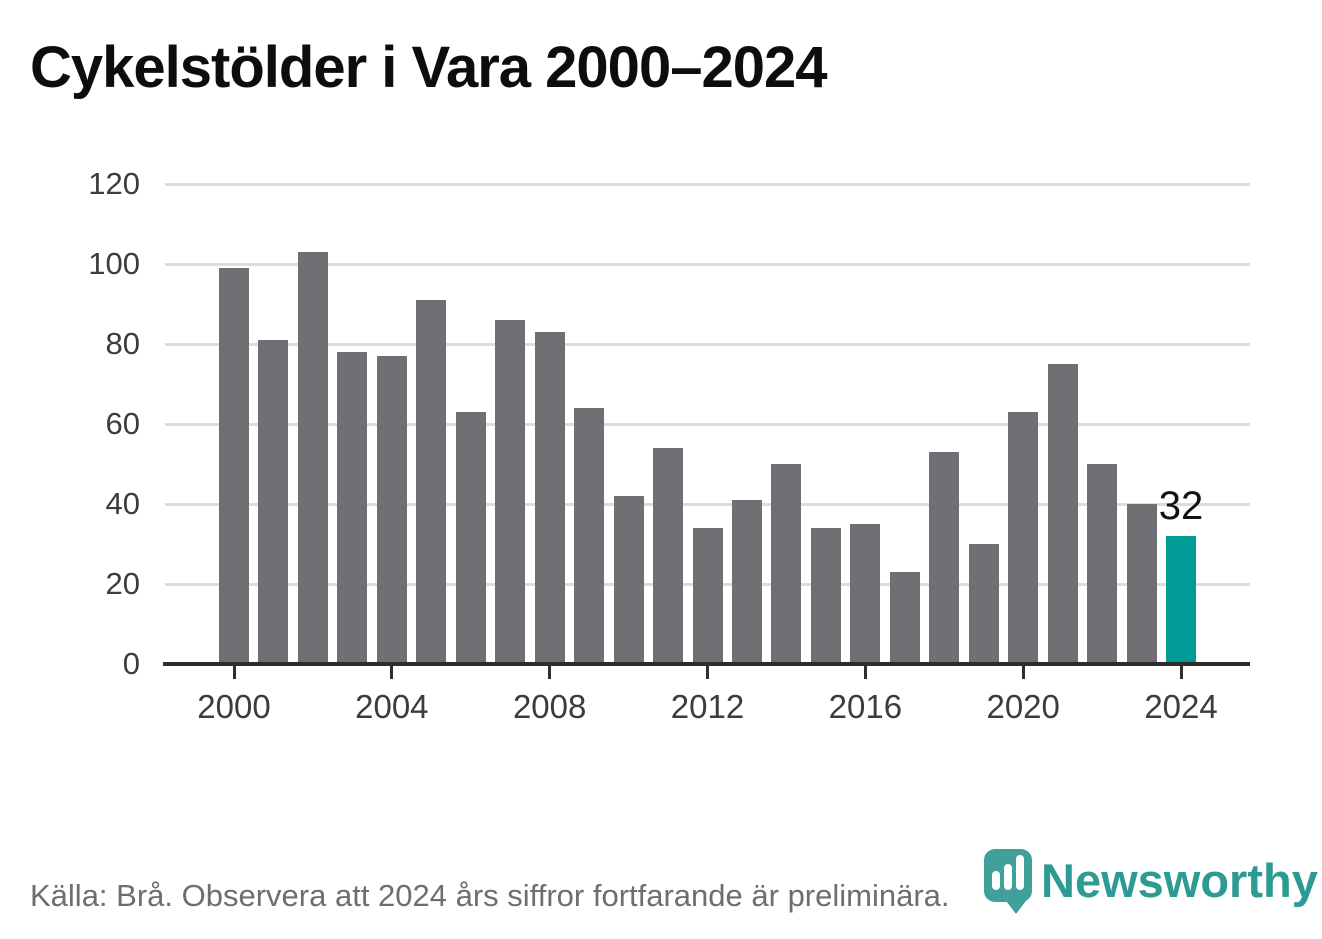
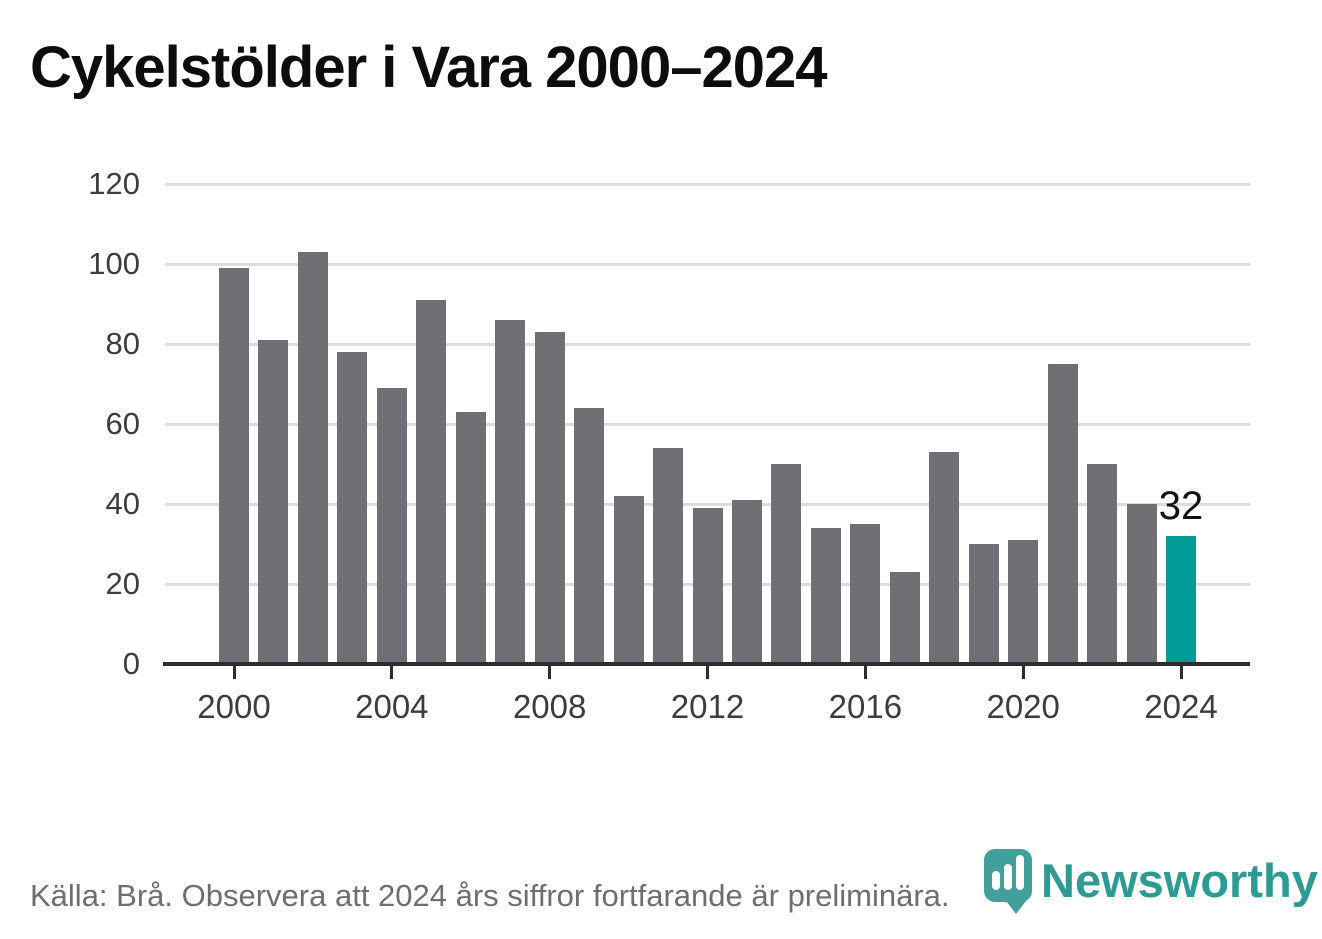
2004: 77 -> 69
2012: 34 -> 39
2020: 63 -> 31
